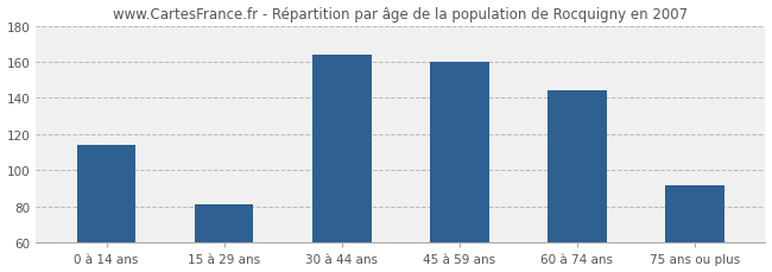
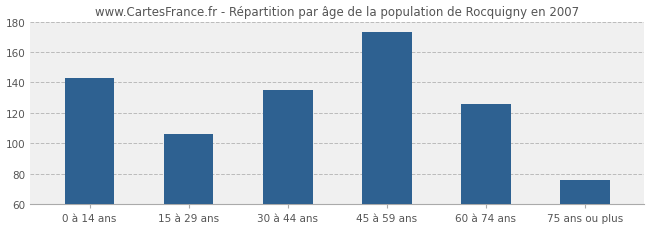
0 à 14 ans: 114 -> 143
15 à 29 ans: 81 -> 106
30 à 44 ans: 164 -> 135
45 à 59 ans: 160 -> 173
60 à 74 ans: 144 -> 126
75 ans ou plus: 92 -> 76
